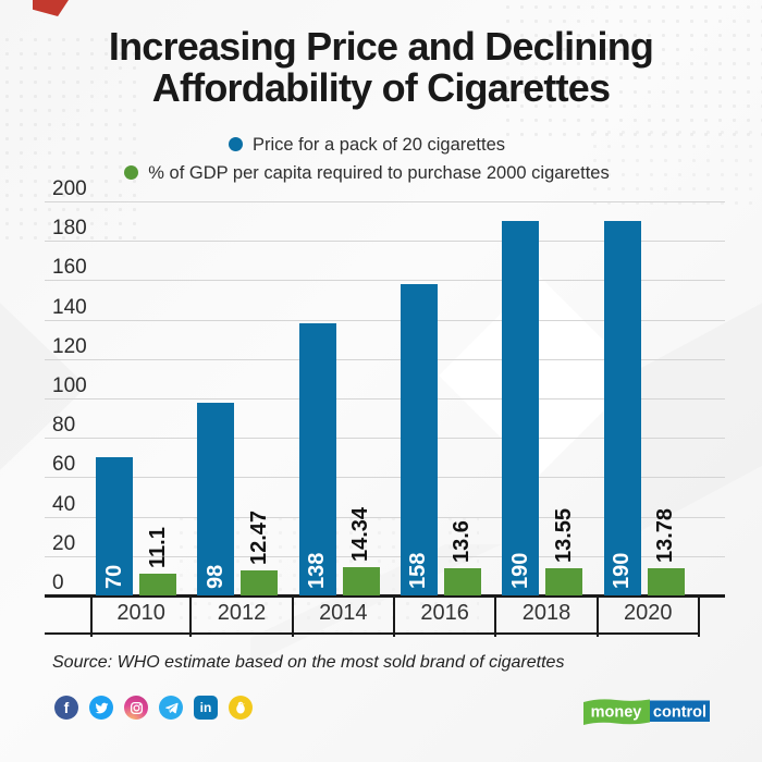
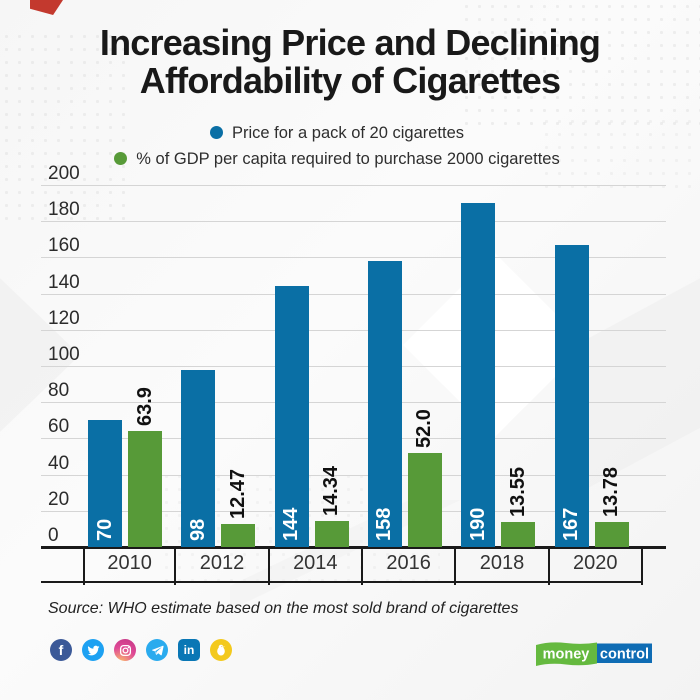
% of GDP per capita required to purchase 2000 cigarettes/2010: 11.1 -> 63.9
Price for a pack of 20 cigarettes/2014: 138 -> 144
% of GDP per capita required to purchase 2000 cigarettes/2016: 13.6 -> 52.0
Price for a pack of 20 cigarettes/2020: 190 -> 167
